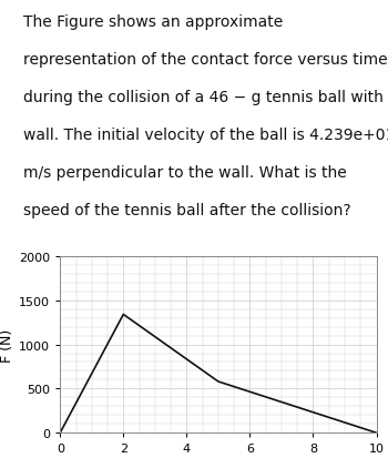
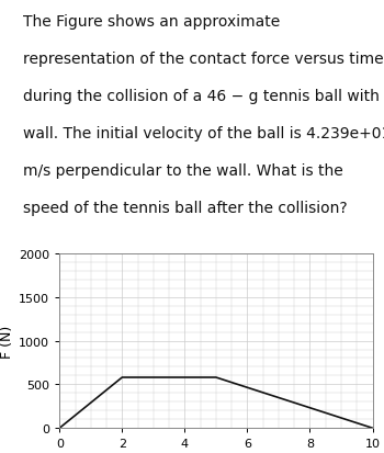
2: 1340 -> 580
